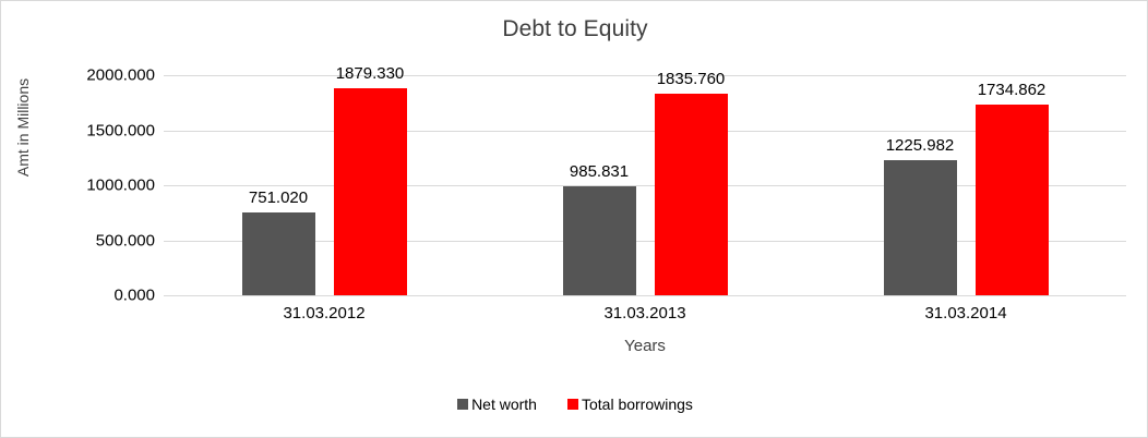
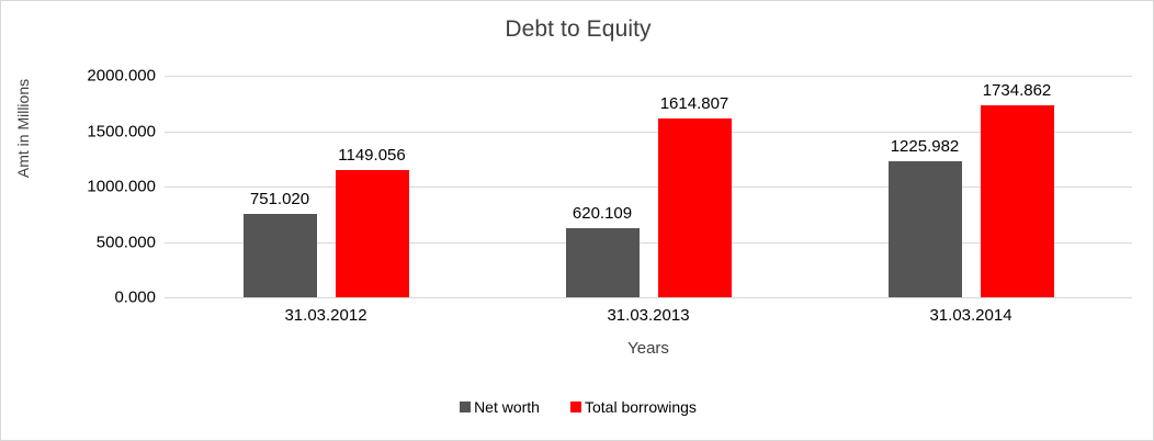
Total borrowings/31.03.2012: 1879.330 -> 1149.056
Net worth/31.03.2013: 985.831 -> 620.109
Total borrowings/31.03.2013: 1835.760 -> 1614.807
